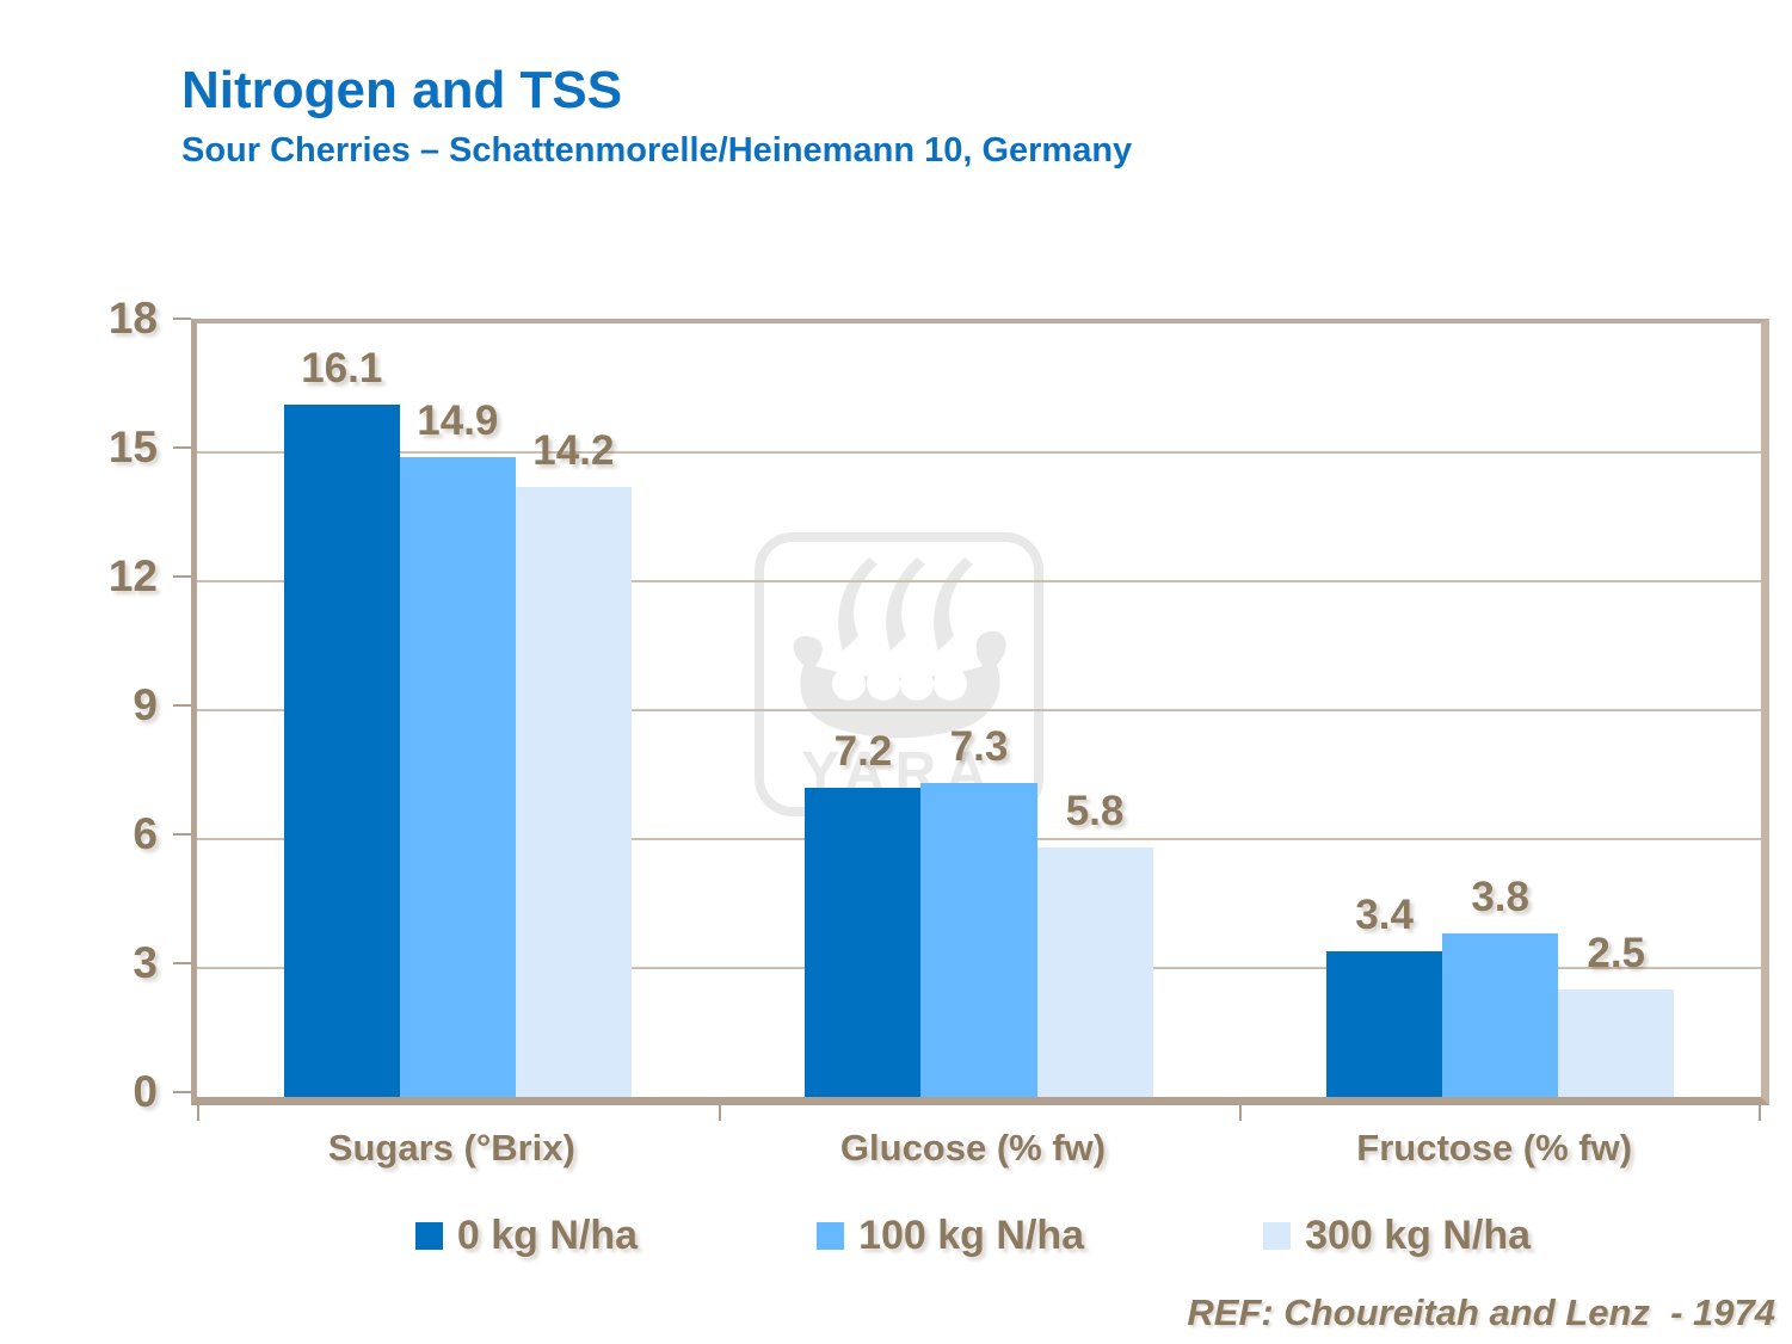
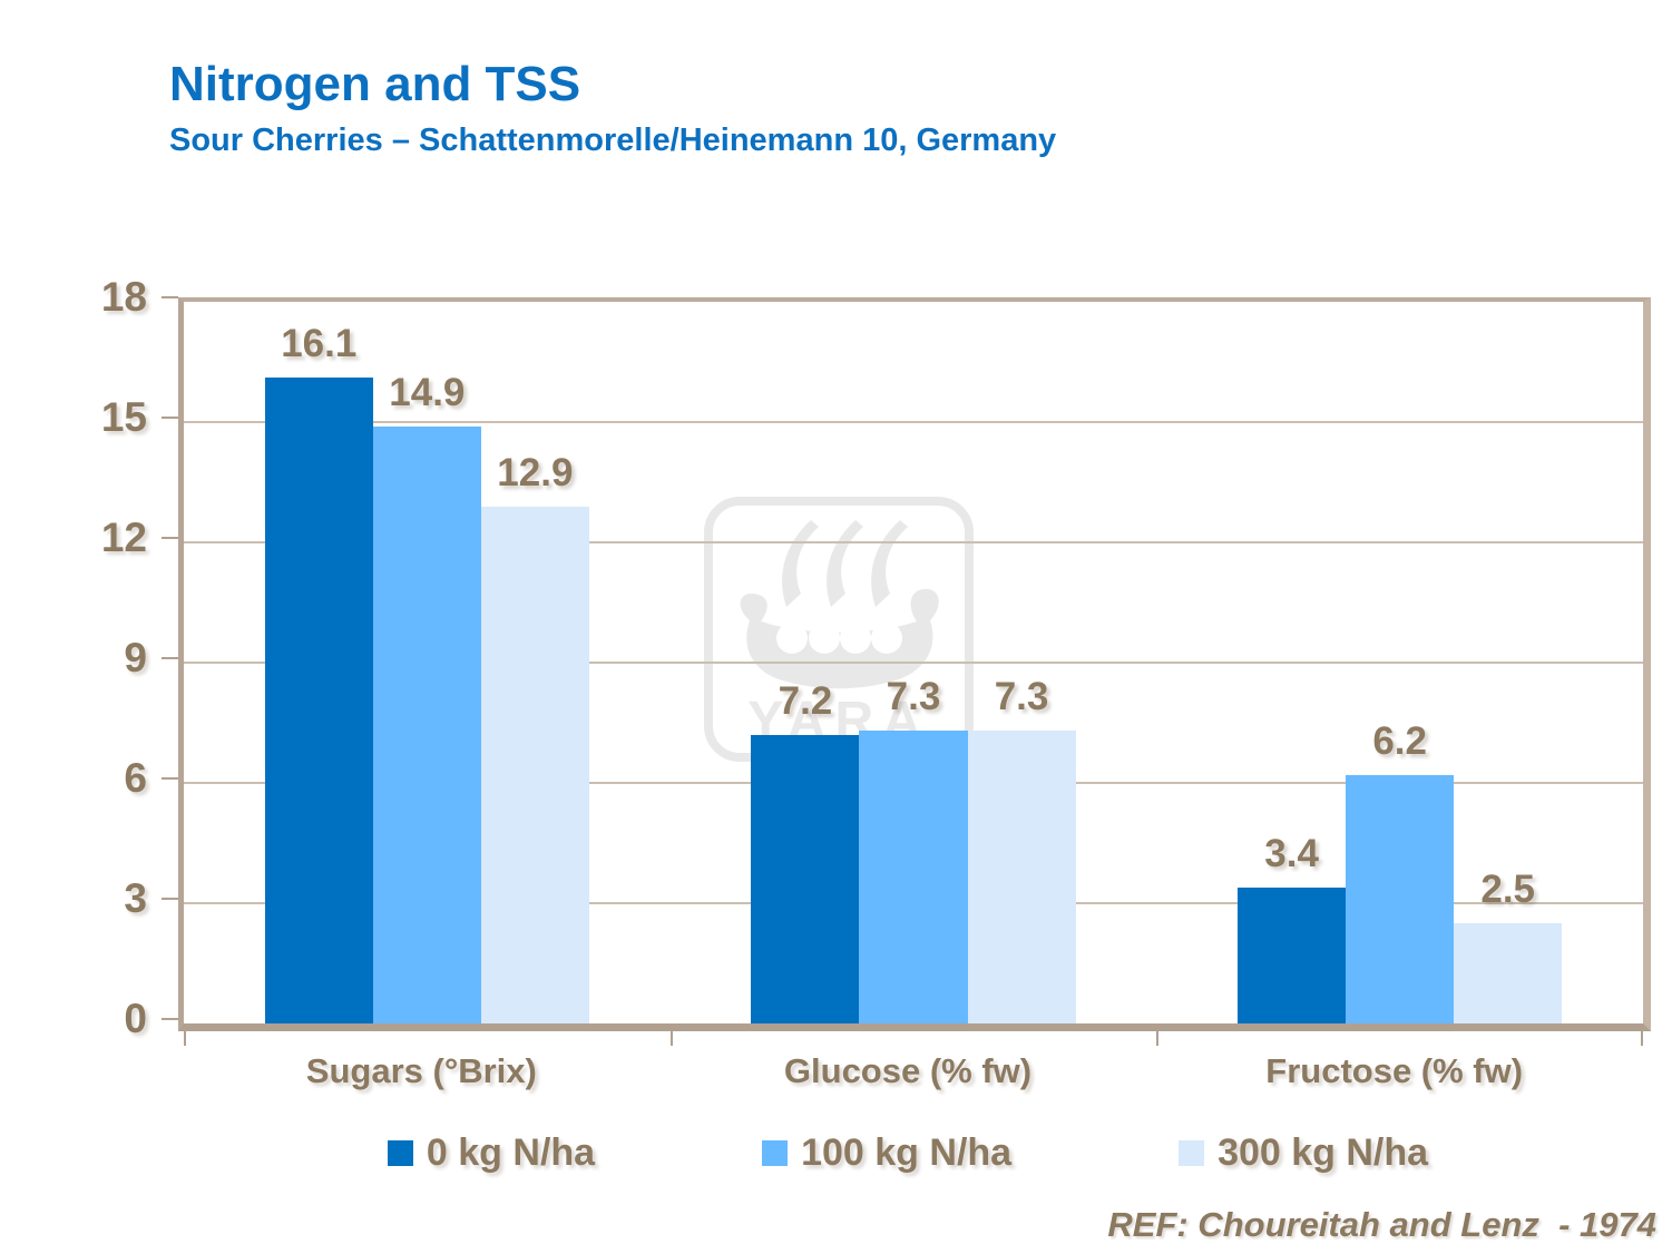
300 kg N/ha/Sugars (°Brix): 14.2 -> 12.9
300 kg N/ha/Glucose (% fw): 5.8 -> 7.3
100 kg N/ha/Fructose (% fw): 3.8 -> 6.2
